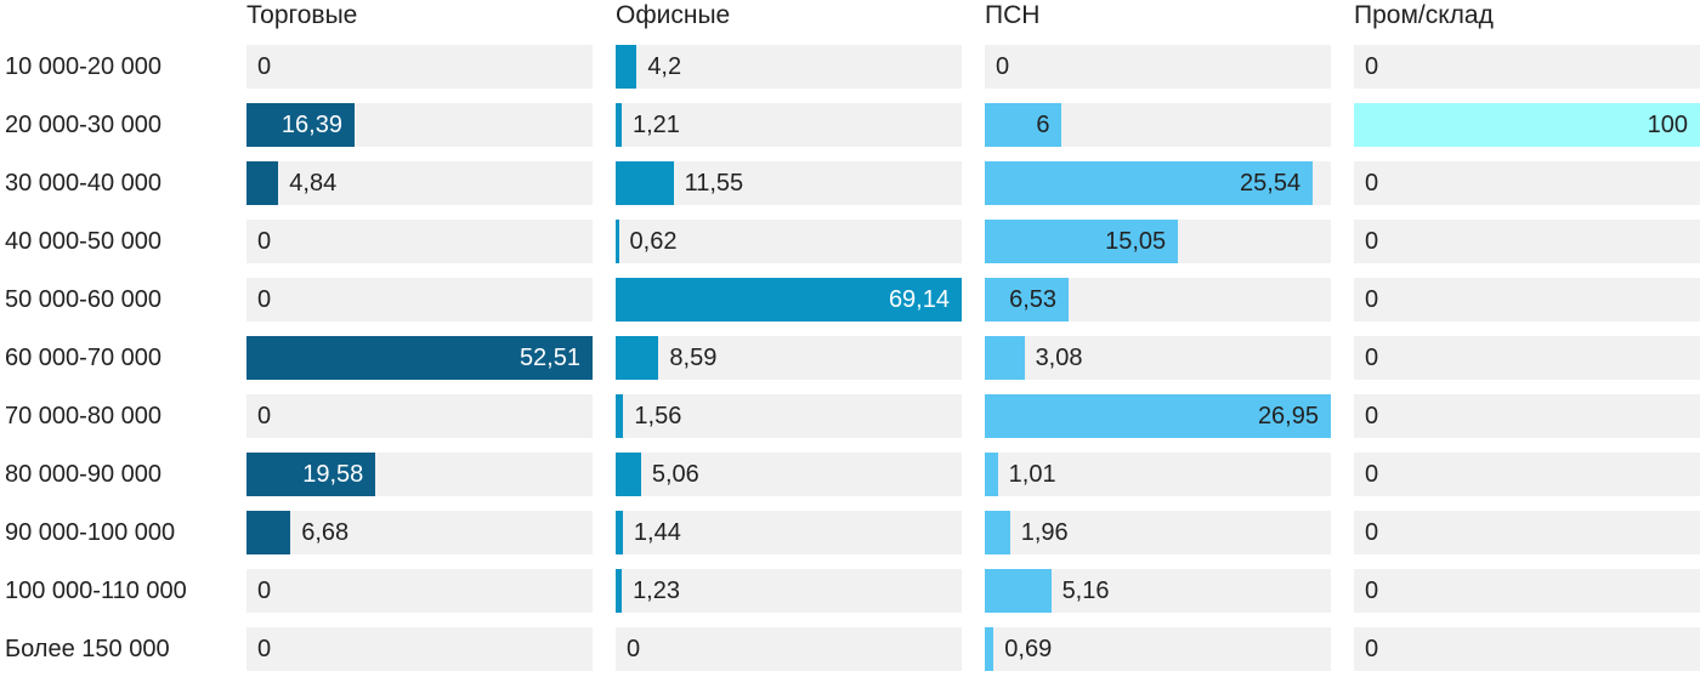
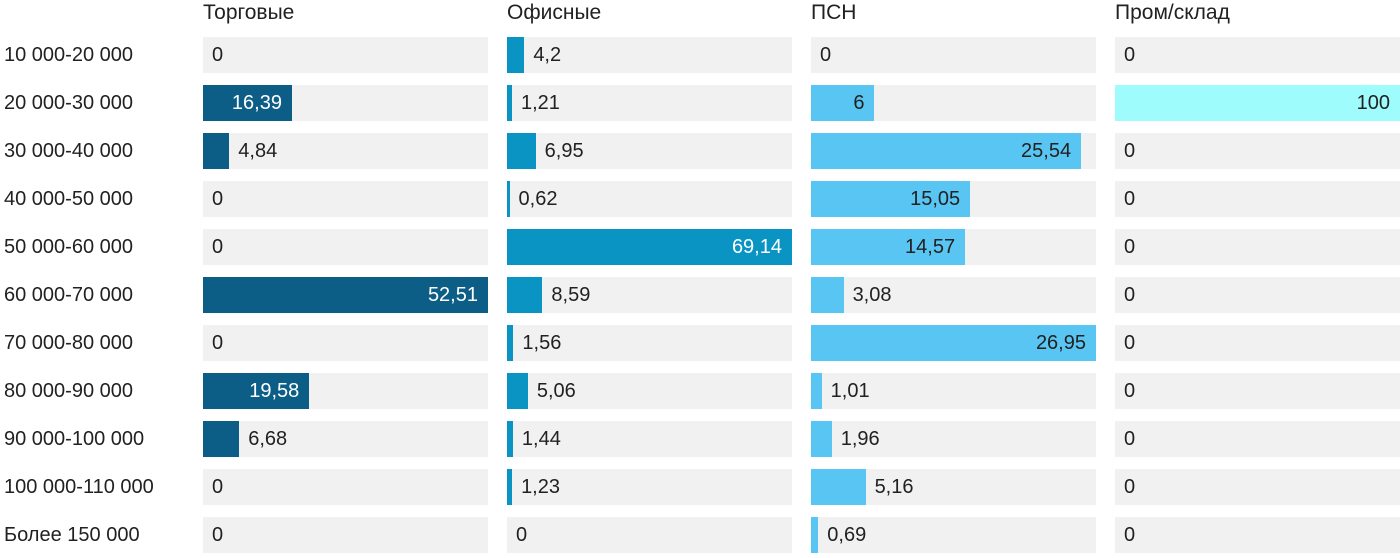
Офисные/30 000-40 000: 11,55 -> 6,95
ПСН/50 000-60 000: 6,53 -> 14,57
